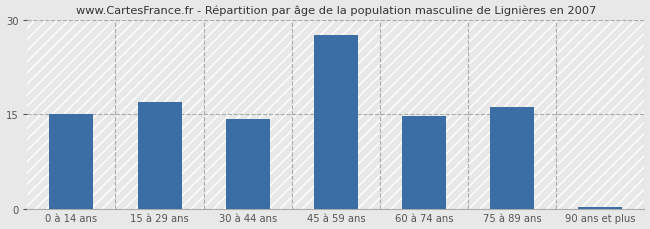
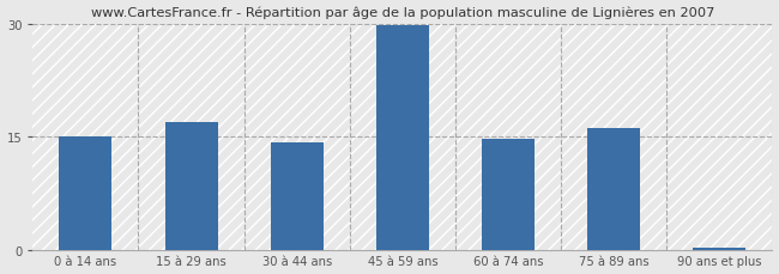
45 à 59 ans: 27.6 -> 29.8
